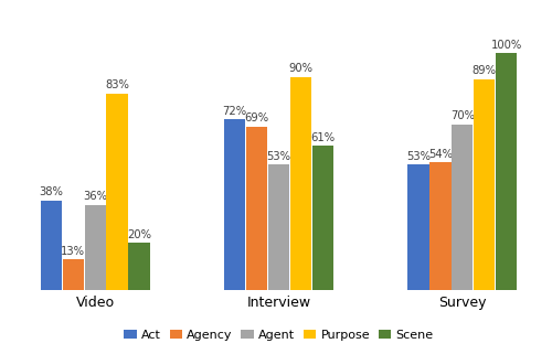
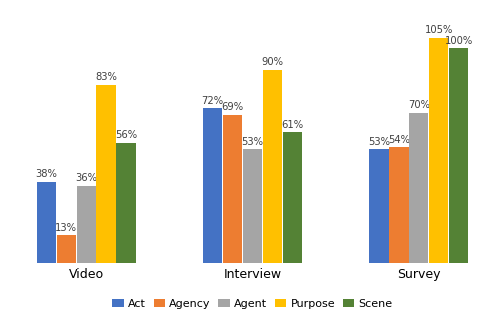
Scene/Video: 20% -> 56%
Purpose/Survey: 89% -> 105%
